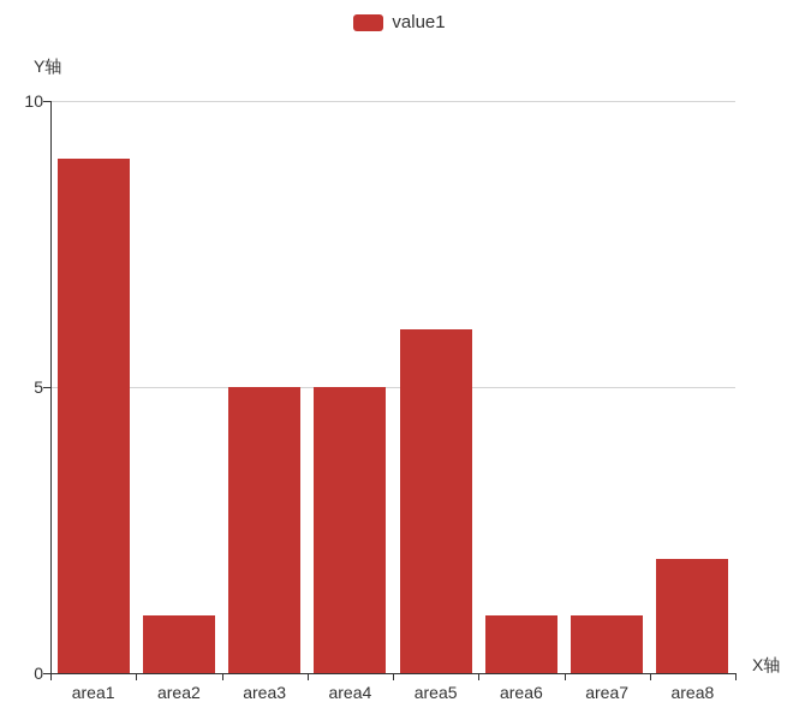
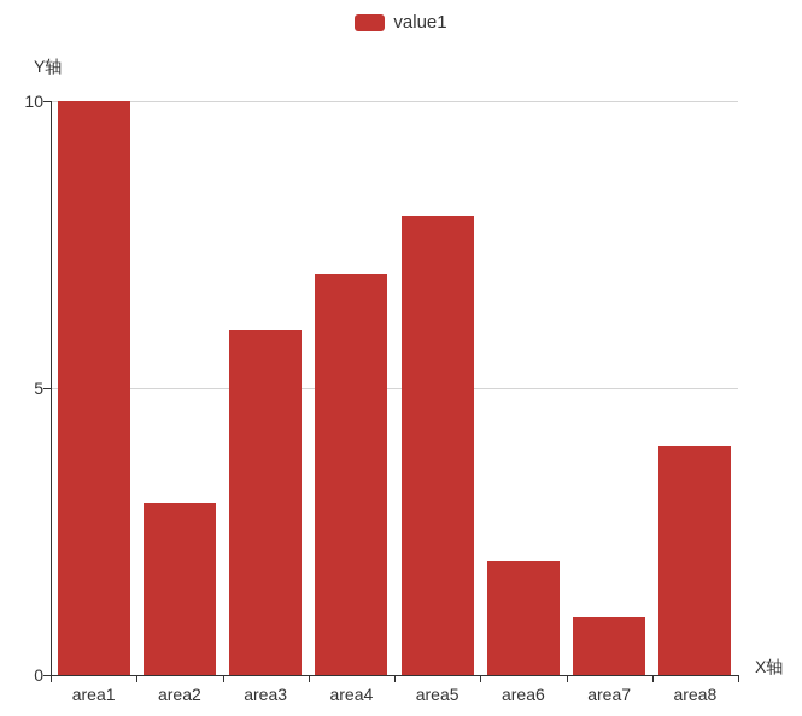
area1: 9 -> 10
area2: 1 -> 3
area3: 5 -> 6
area4: 5 -> 7
area5: 6 -> 8
area6: 1 -> 2
area8: 2 -> 4
